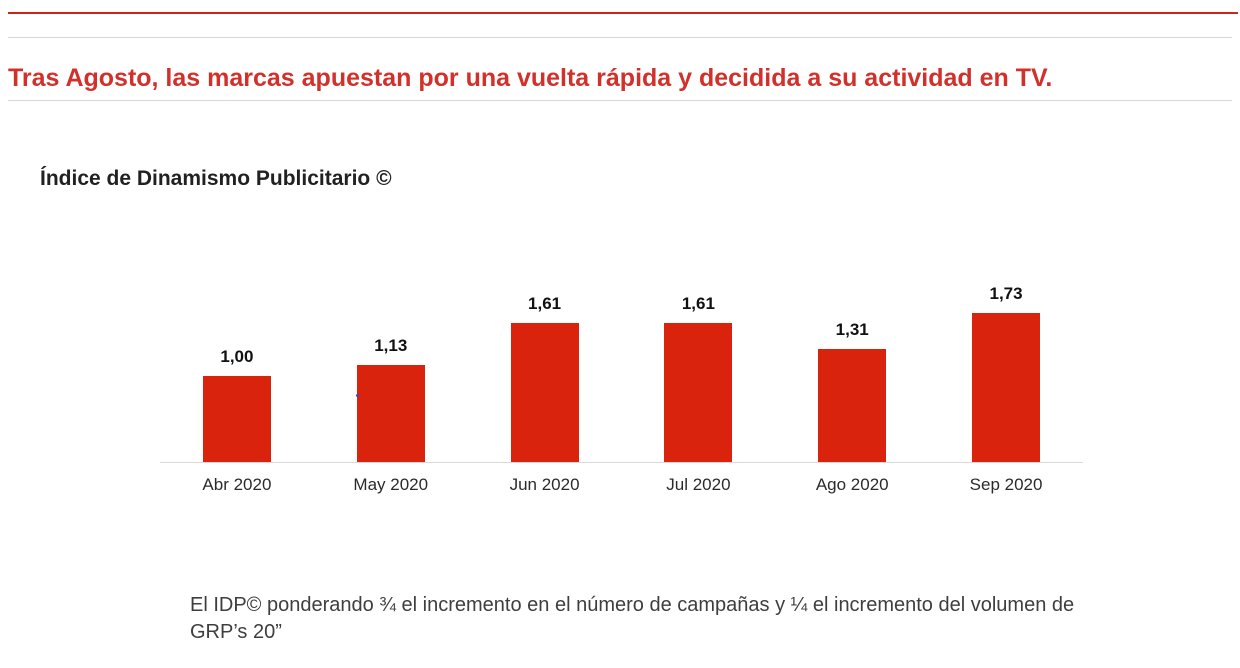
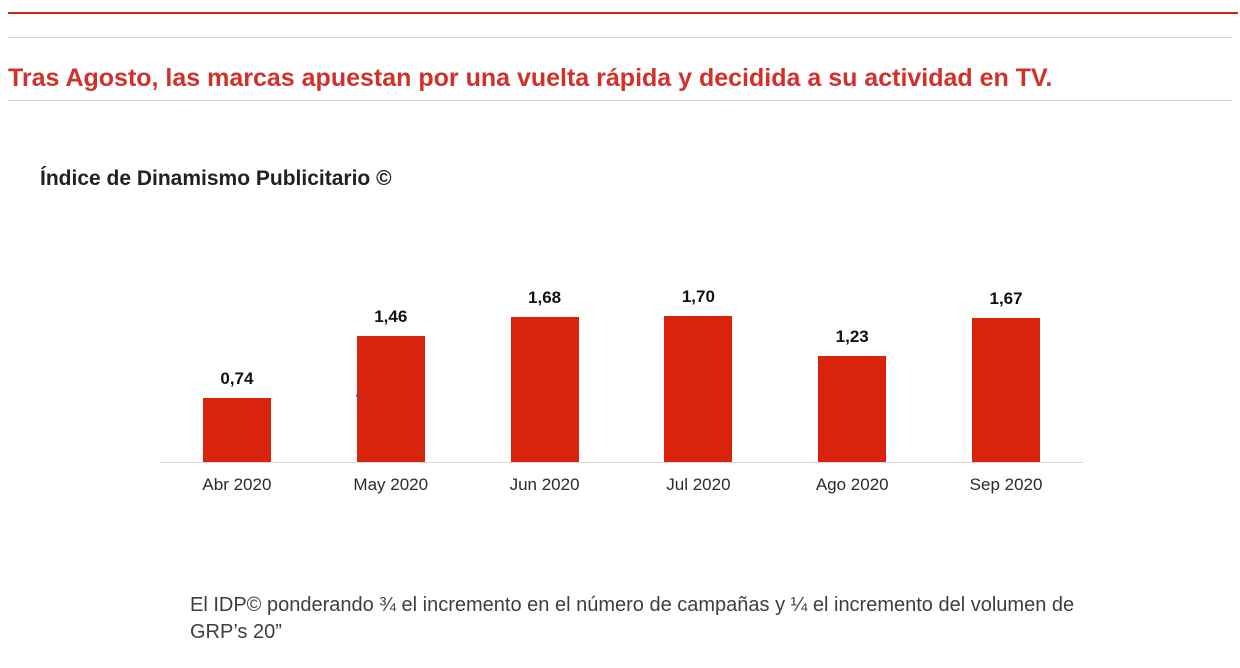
Abr 2020: 1,00 -> 0,74
May 2020: 1,13 -> 1,46
Jun 2020: 1,61 -> 1,68
Jul 2020: 1,61 -> 1,70
Ago 2020: 1,31 -> 1,23
Sep 2020: 1,73 -> 1,67
